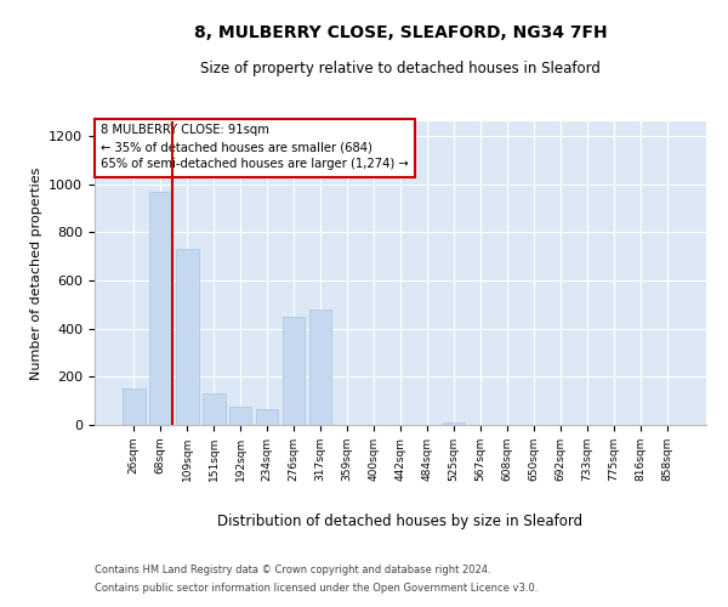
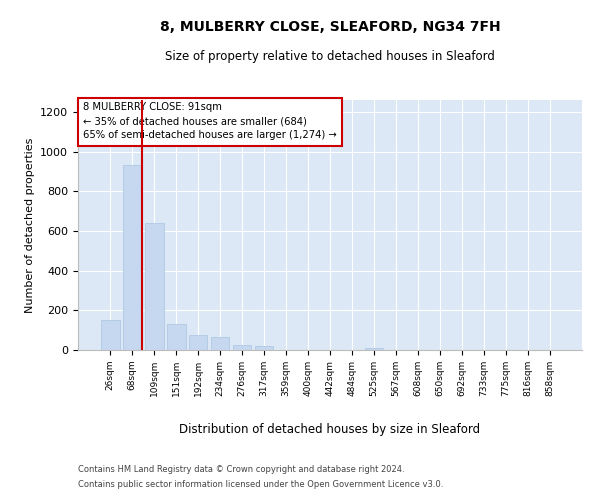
68sqm: 970 -> 930
109sqm: 730 -> 640
276sqm: 450 -> 20
317sqm: 480 -> 20
